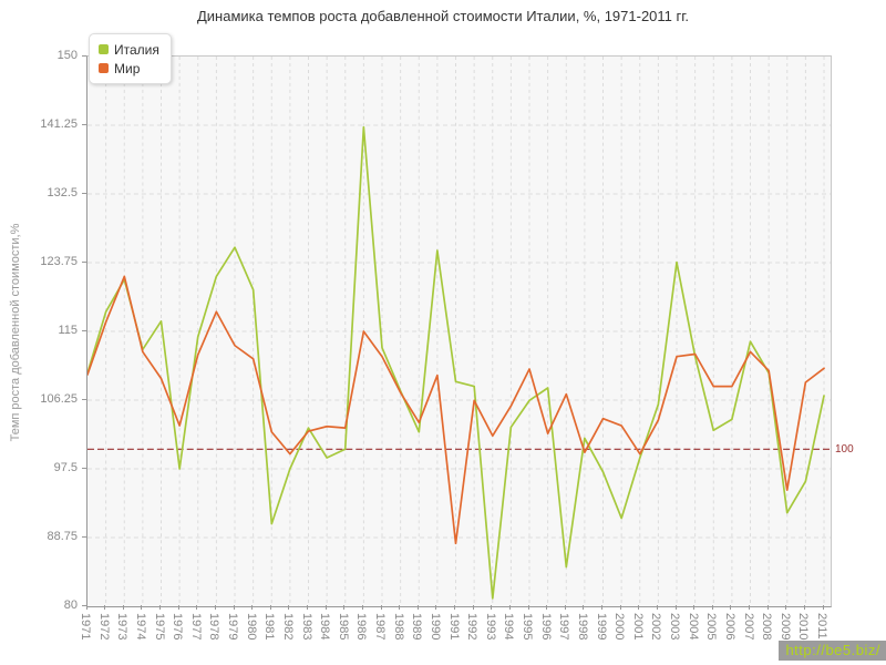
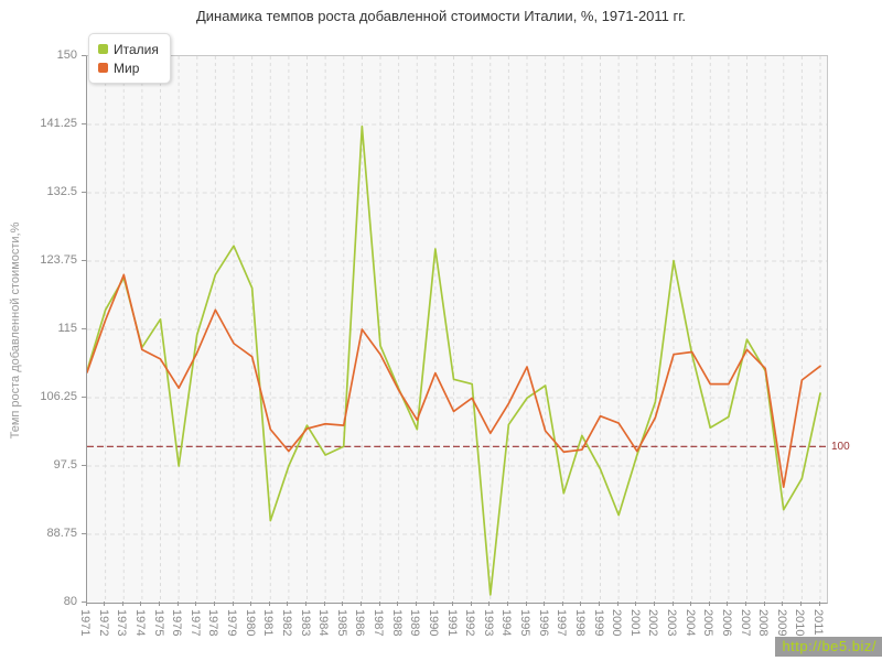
Мир/1975: 109 -> 111
Мир/1976: 103 -> 108
Мир/1991: 88 -> 104
Италия/1997: 85 -> 94
Мир/1997: 107 -> 99
